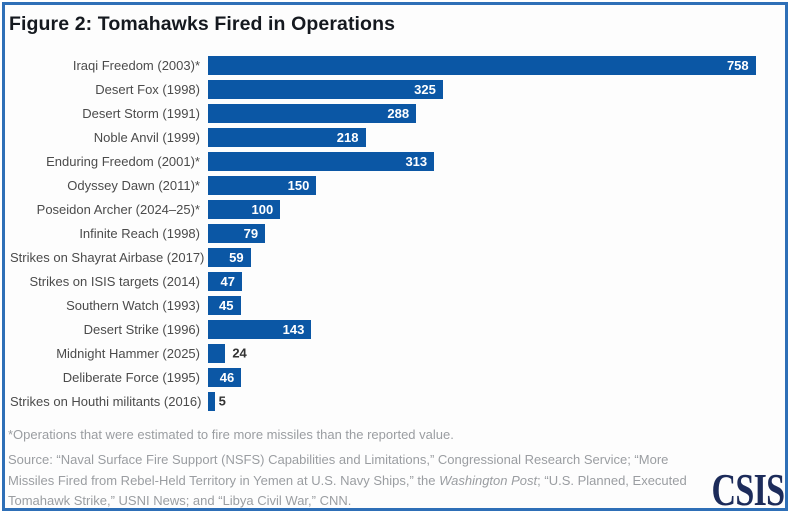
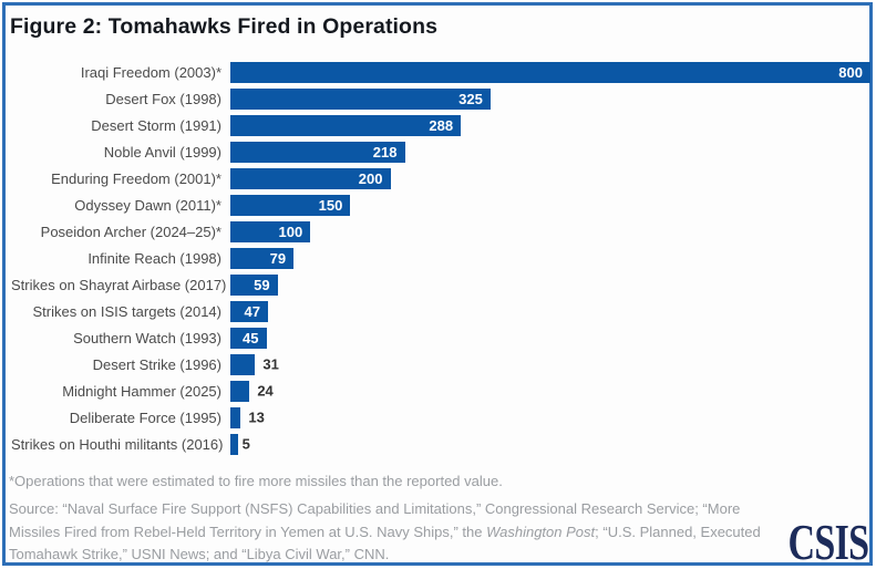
Iraqi Freedom (2003)*: 758 -> 800
Enduring Freedom (2001)*: 313 -> 200
Desert Strike (1996): 143 -> 31
Deliberate Force (1995): 46 -> 13
